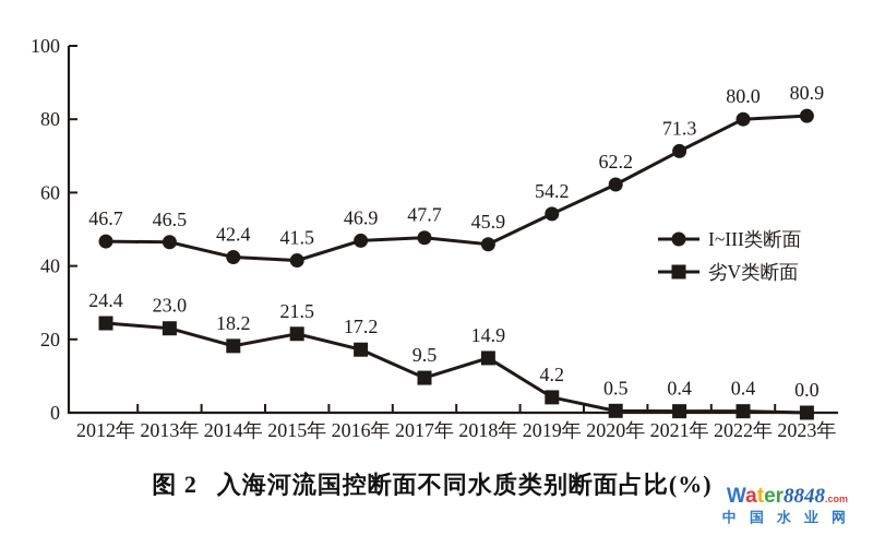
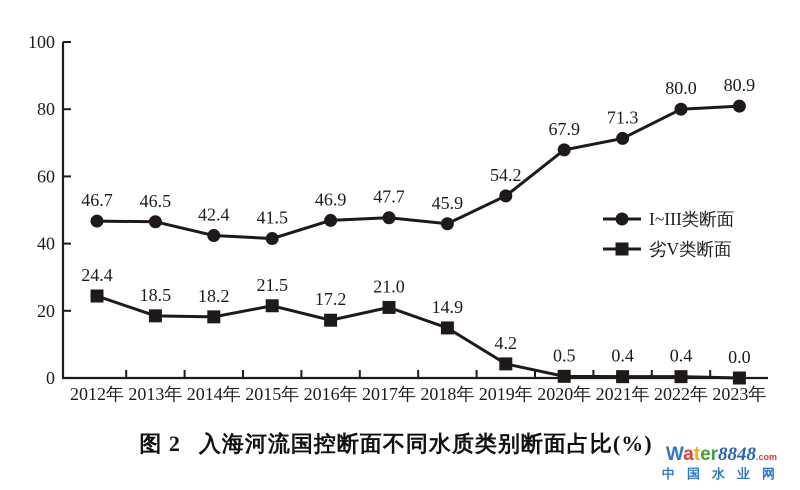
劣V类断面/2013年: 23.0 -> 18.5
劣V类断面/2017年: 9.5 -> 21.0
I~III类断面/2020年: 62.2 -> 67.9
